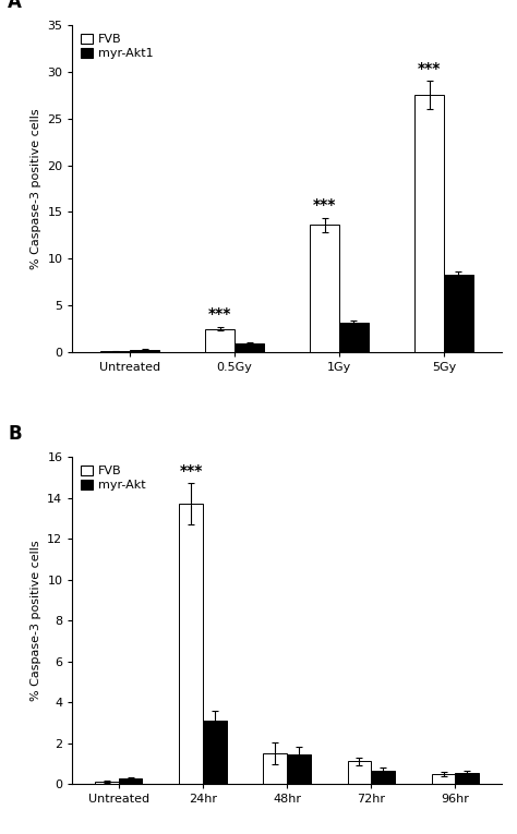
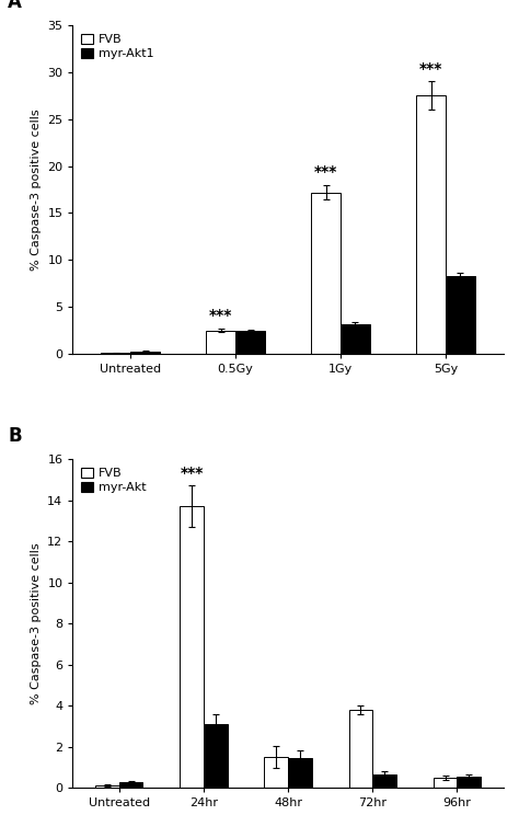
myr-Akt1/0.5Gy: 0.9 -> 2.4
FVB/1Gy: 13.6 -> 17.2
FVB/72hr: 1.1 -> 3.8
